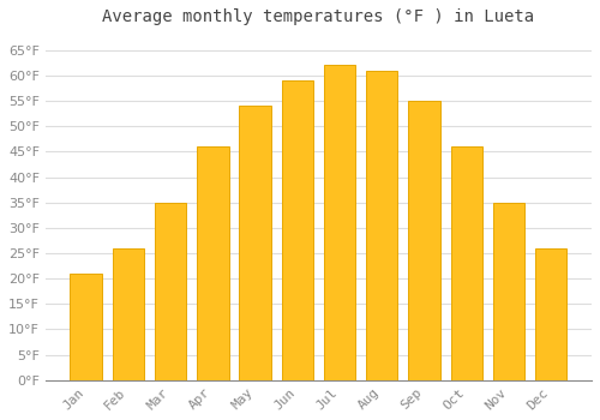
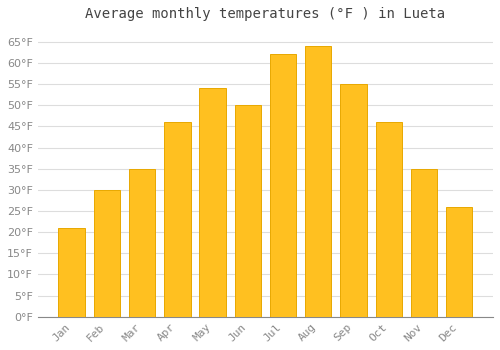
Feb: 26°F -> 30°F
Jun: 59°F -> 50°F
Aug: 61°F -> 64°F
